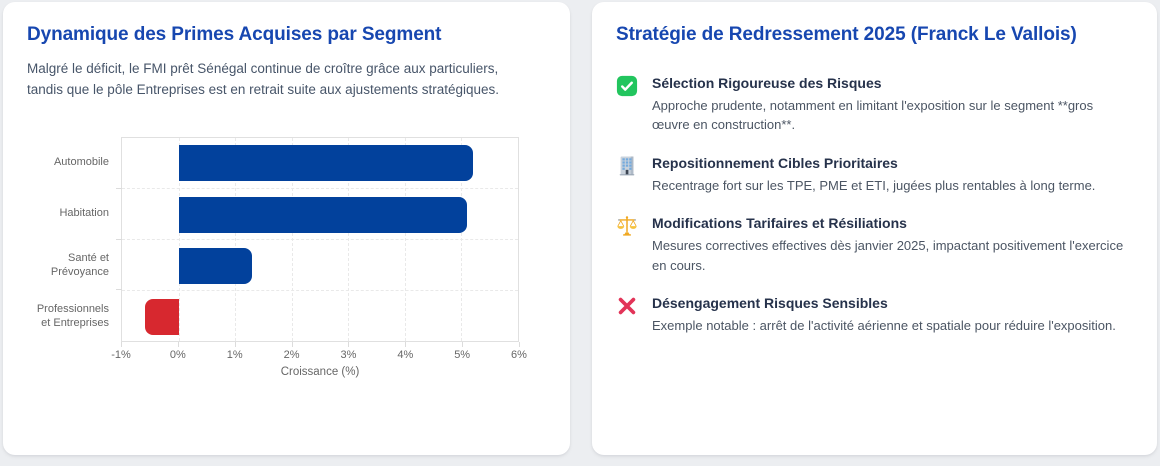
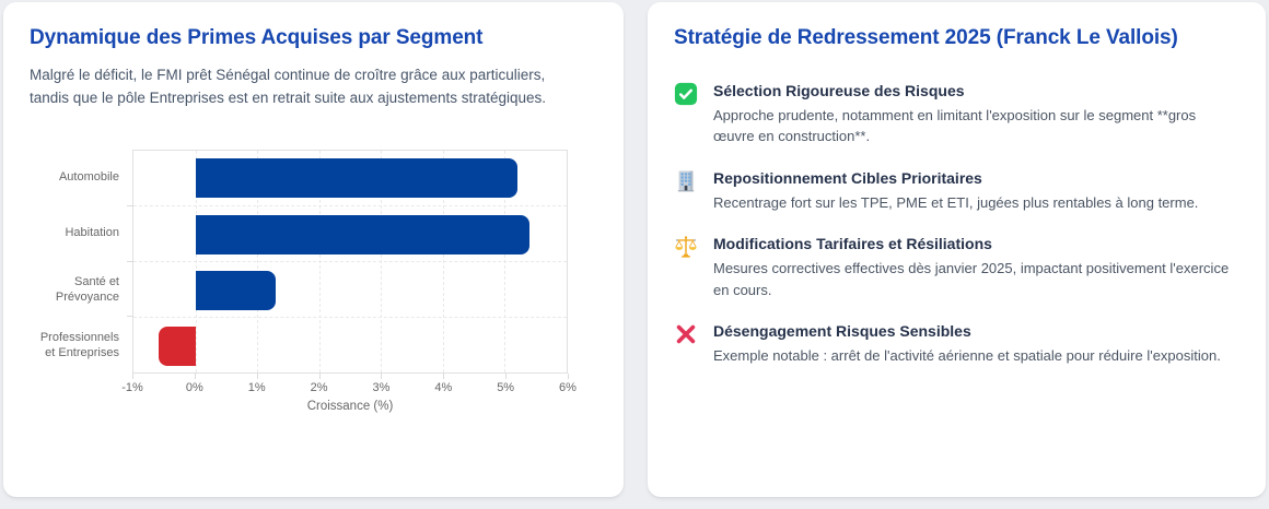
Habitation: 5.1% -> 5.4%
